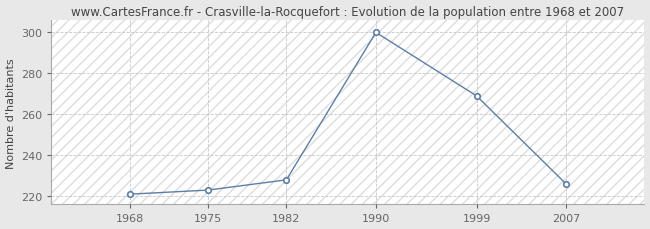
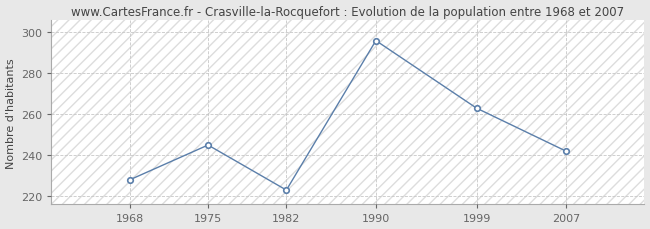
1968: 221 -> 228
1975: 223 -> 245
1982: 228 -> 223
1990: 300 -> 296
1999: 269 -> 263
2007: 226 -> 242
